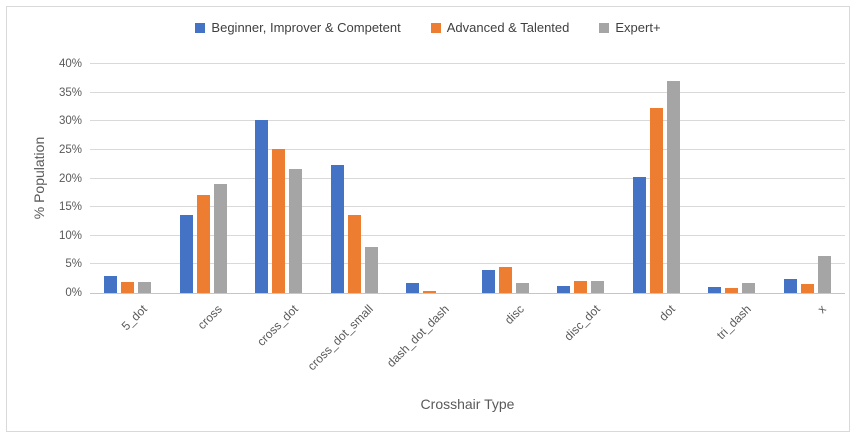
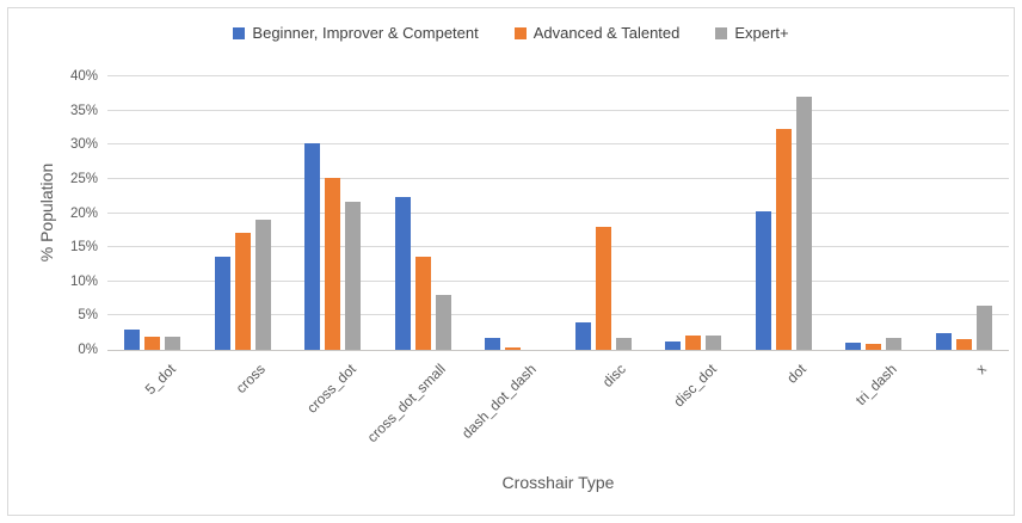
Advanced & Talented/disc: 4% -> 18%
